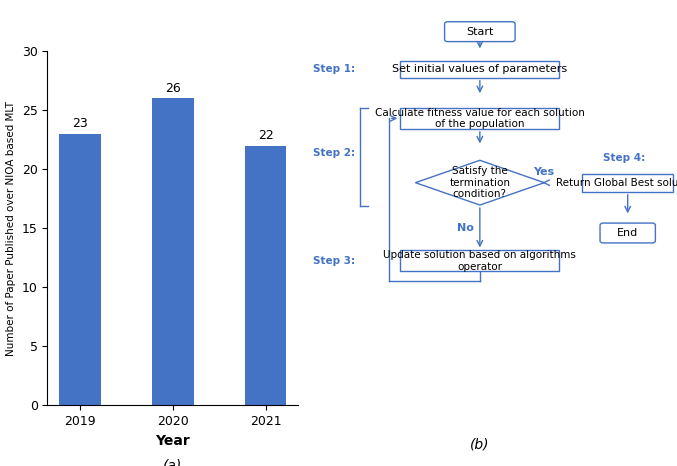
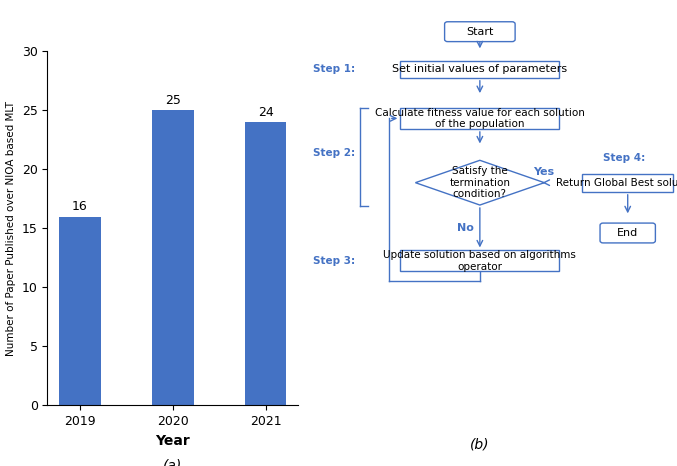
2019: 23 -> 16
2020: 26 -> 25
2021: 22 -> 24
